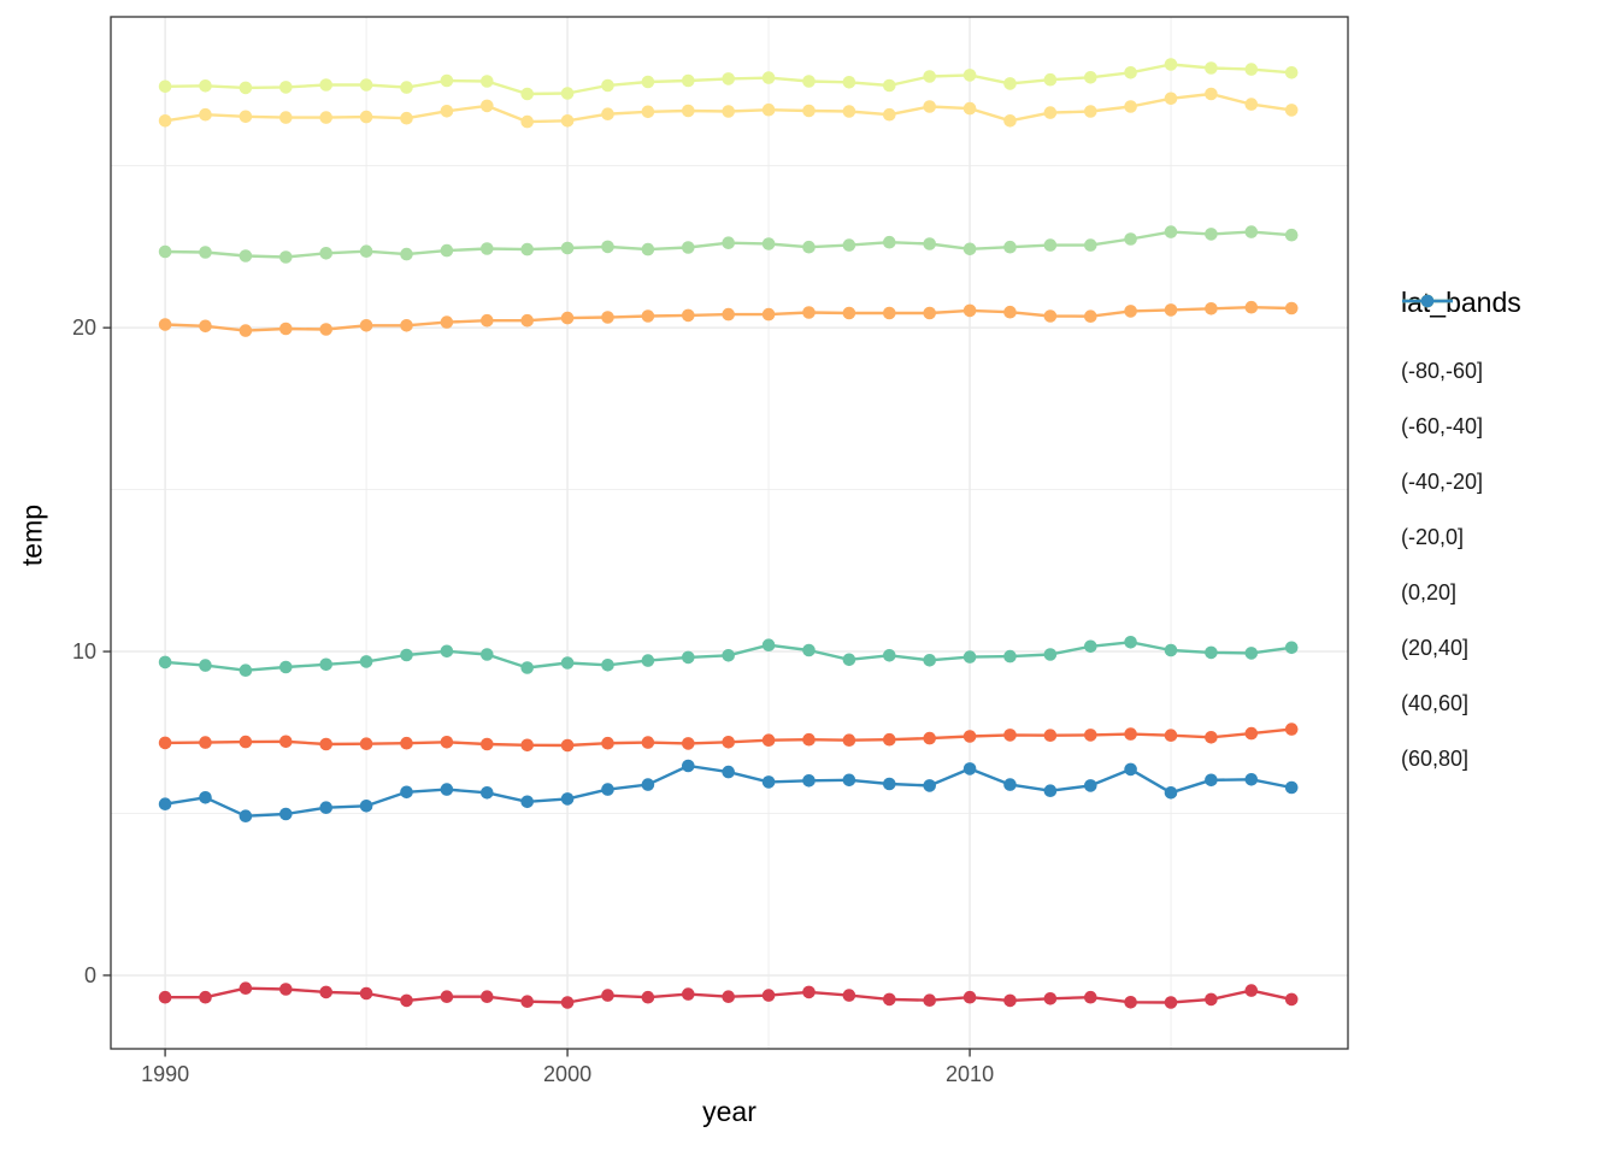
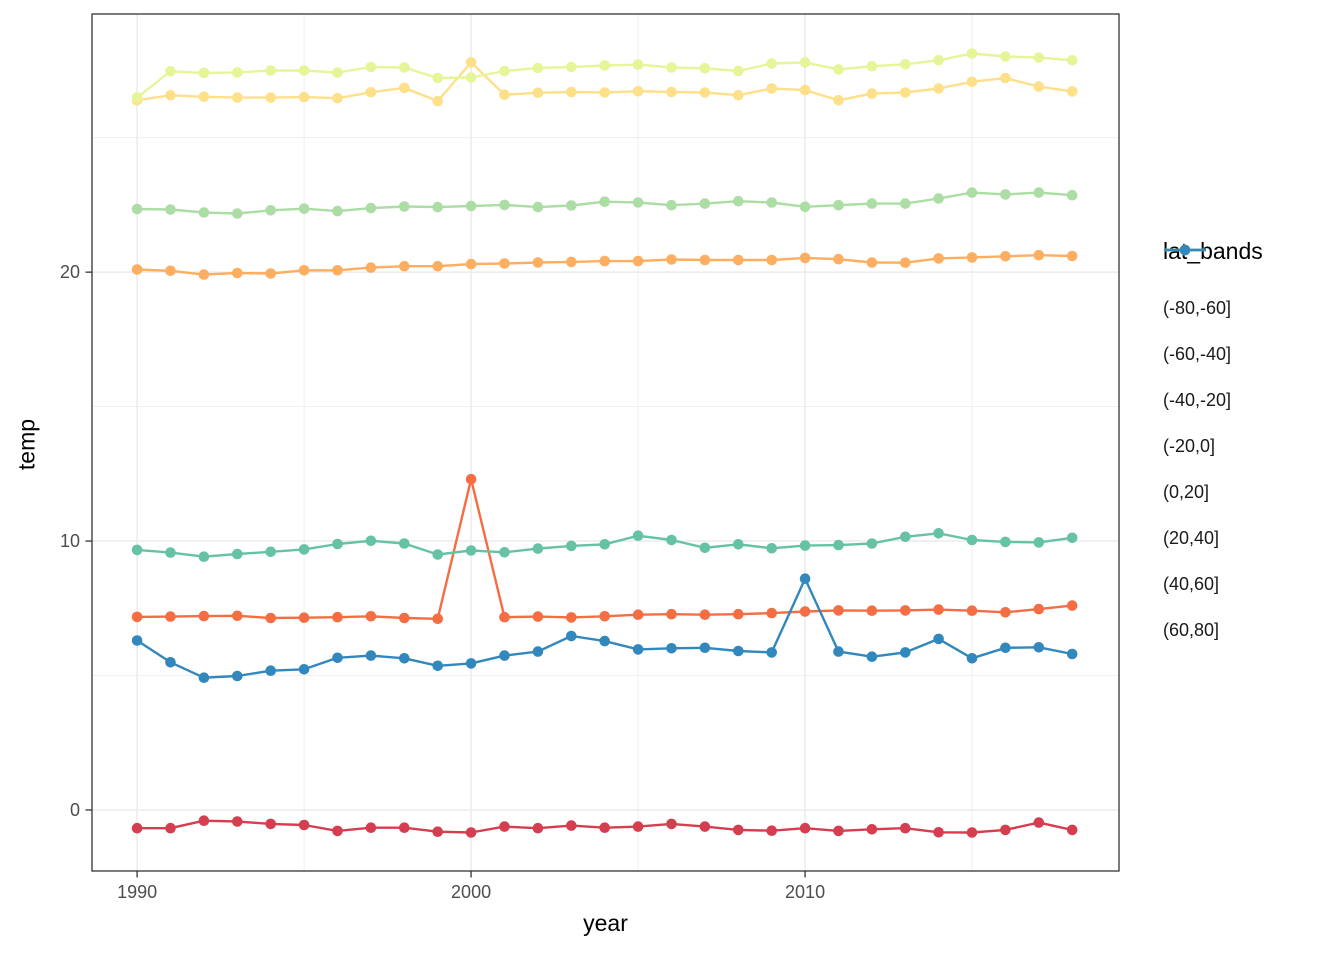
(0,20]/1990: 27.4 -> 26.5
(60,80]/1990: 5.3 -> 6.3
(-60,-40]/2000: 7.1 -> 12.3
(-20,0]/2000: 26.4 -> 27.8
(60,80]/2010: 6.4 -> 8.6
